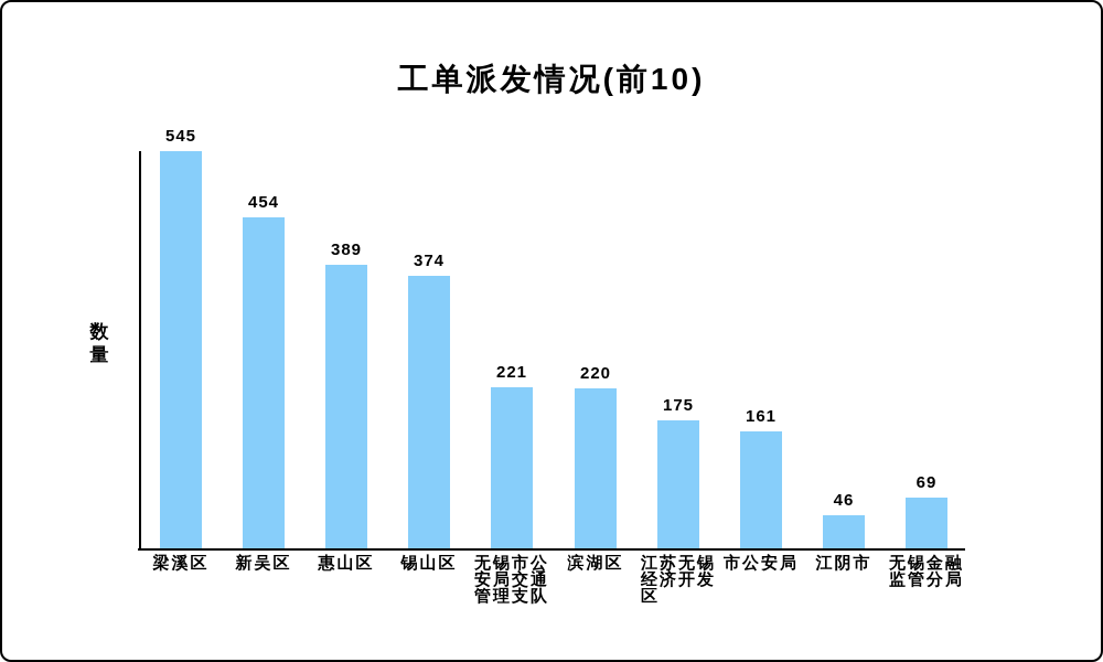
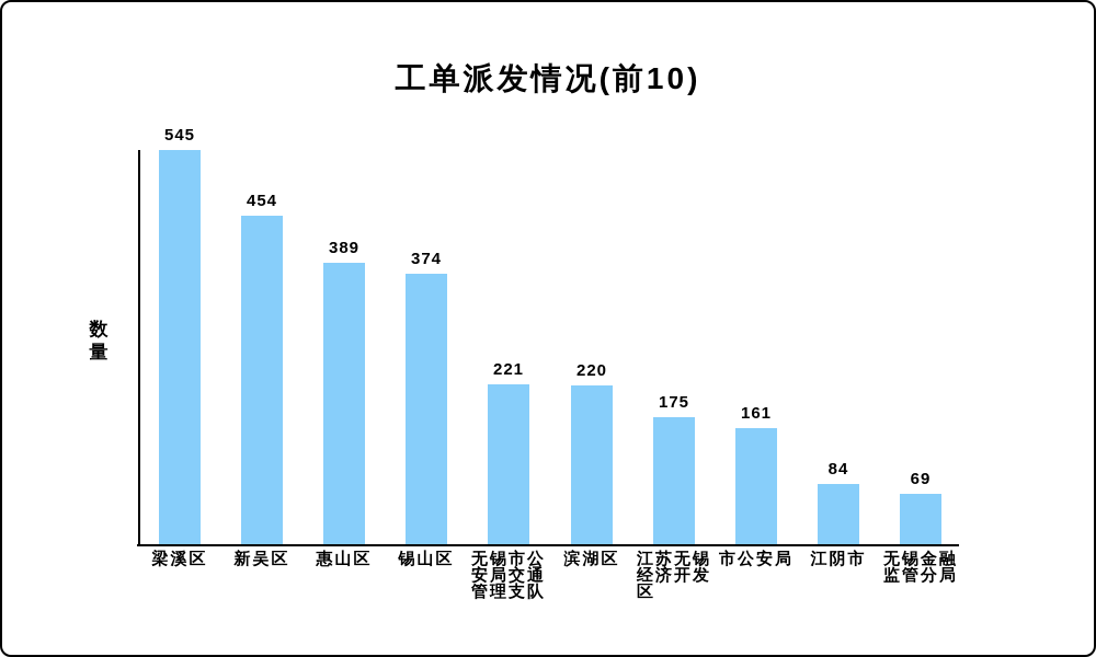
江阴市: 46 -> 84
